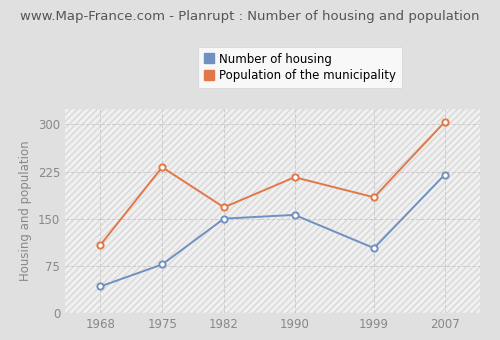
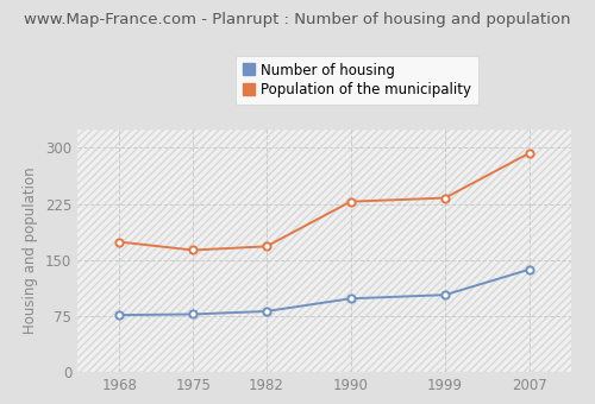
Number of housing/1968: 42 -> 76
Population of the municipality/1968: 108 -> 174
Population of the municipality/1975: 232 -> 163
Number of housing/1982: 150 -> 81
Number of housing/1990: 156 -> 98
Population of the municipality/1990: 216 -> 228
Population of the municipality/1999: 184 -> 233
Number of housing/2007: 220 -> 137
Population of the municipality/2007: 304 -> 293
